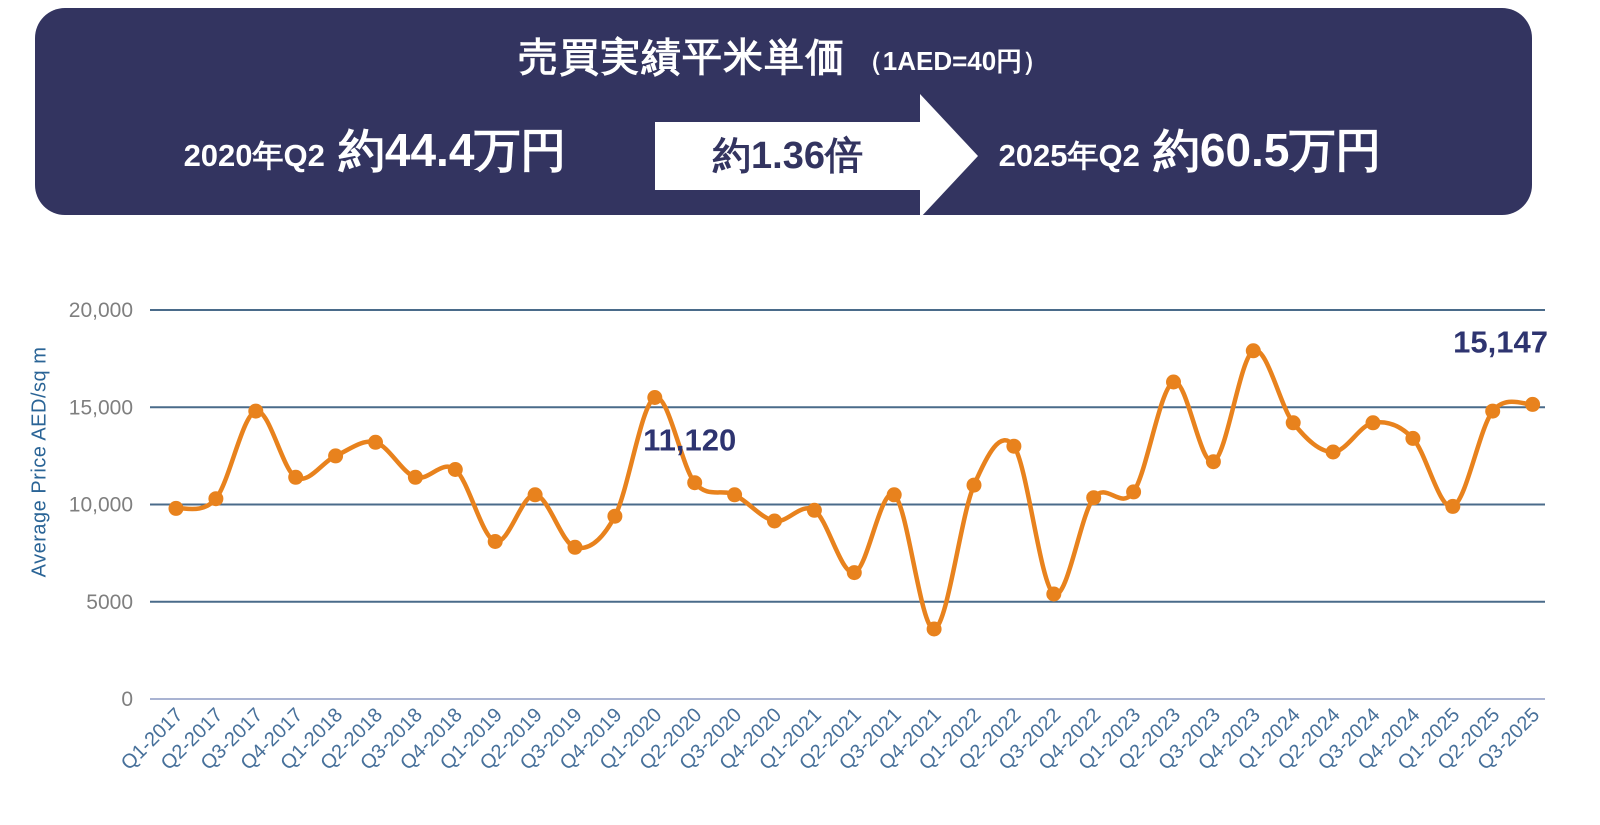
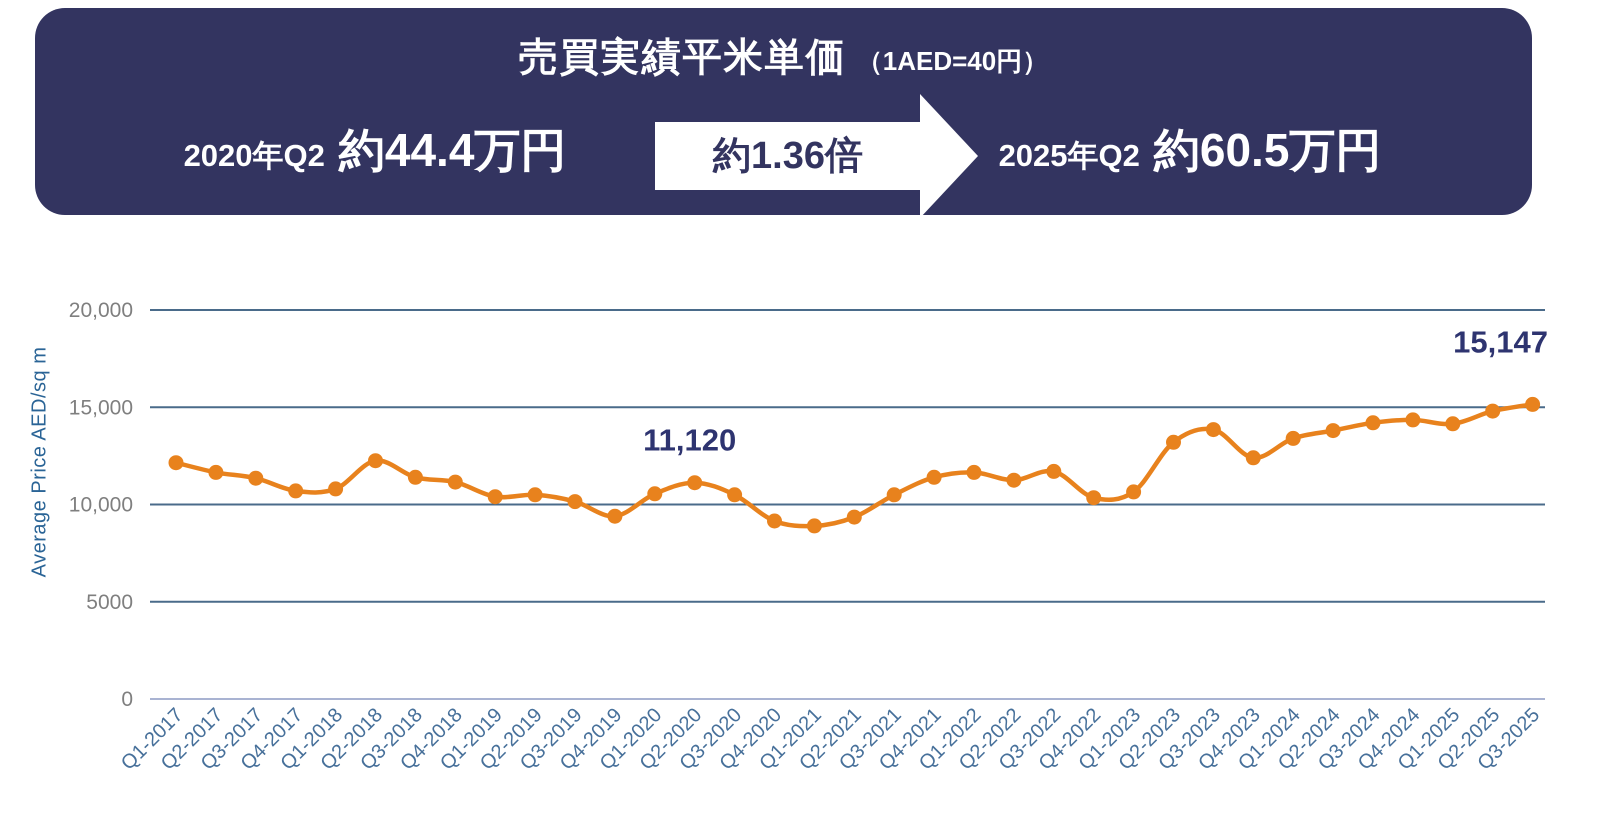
Q1-2017: 9800 -> 12200
Q2-2017: 10300 -> 11600
Q3-2017: 14800 -> 11400
Q4-2017: 11400 -> 10700
Q1-2018: 12500 -> 10800
Q2-2018: 13200 -> 12200
Q4-2018: 11800 -> 11200
Q1-2019: 8100 -> 10400
Q3-2019: 7800 -> 10200
Q1-2020: 15500 -> 10600
Q1-2021: 9700 -> 8900
Q2-2021: 6500 -> 9400
Q4-2021: 3600 -> 11400
Q1-2022: 11000 -> 11600
Q2-2022: 13000 -> 11200
Q3-2022: 5400 -> 11700
Q2-2023: 16300 -> 13200
Q3-2023: 12200 -> 13800
Q4-2023: 17900 -> 12400
Q1-2024: 14200 -> 13400
Q2-2024: 12700 -> 13800
Q4-2024: 13400 -> 14400
Q1-2025: 9900 -> 14200
